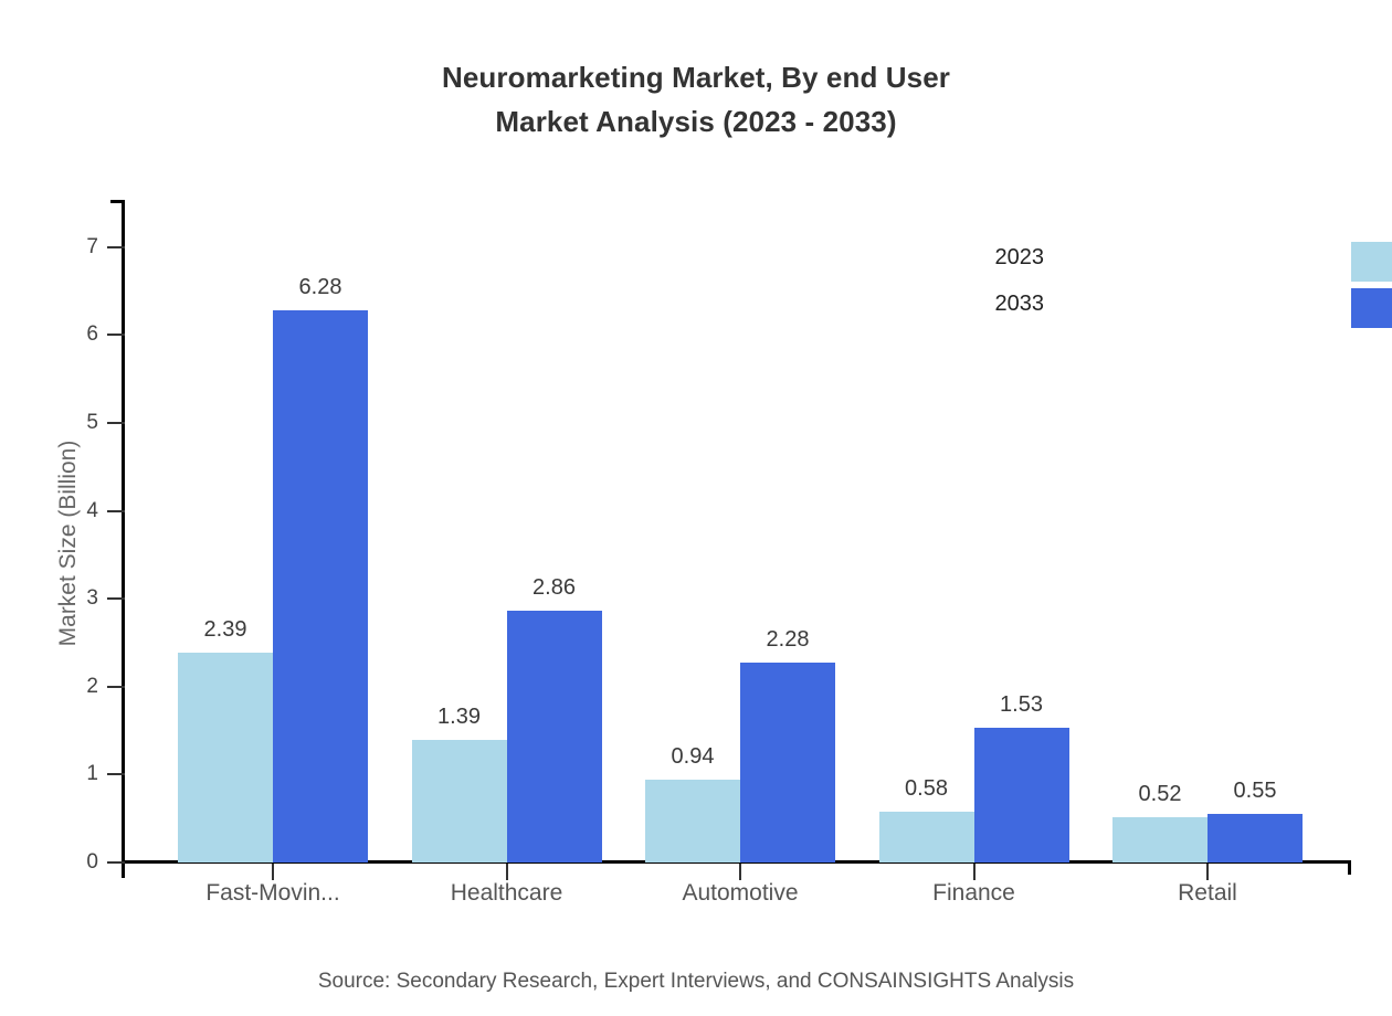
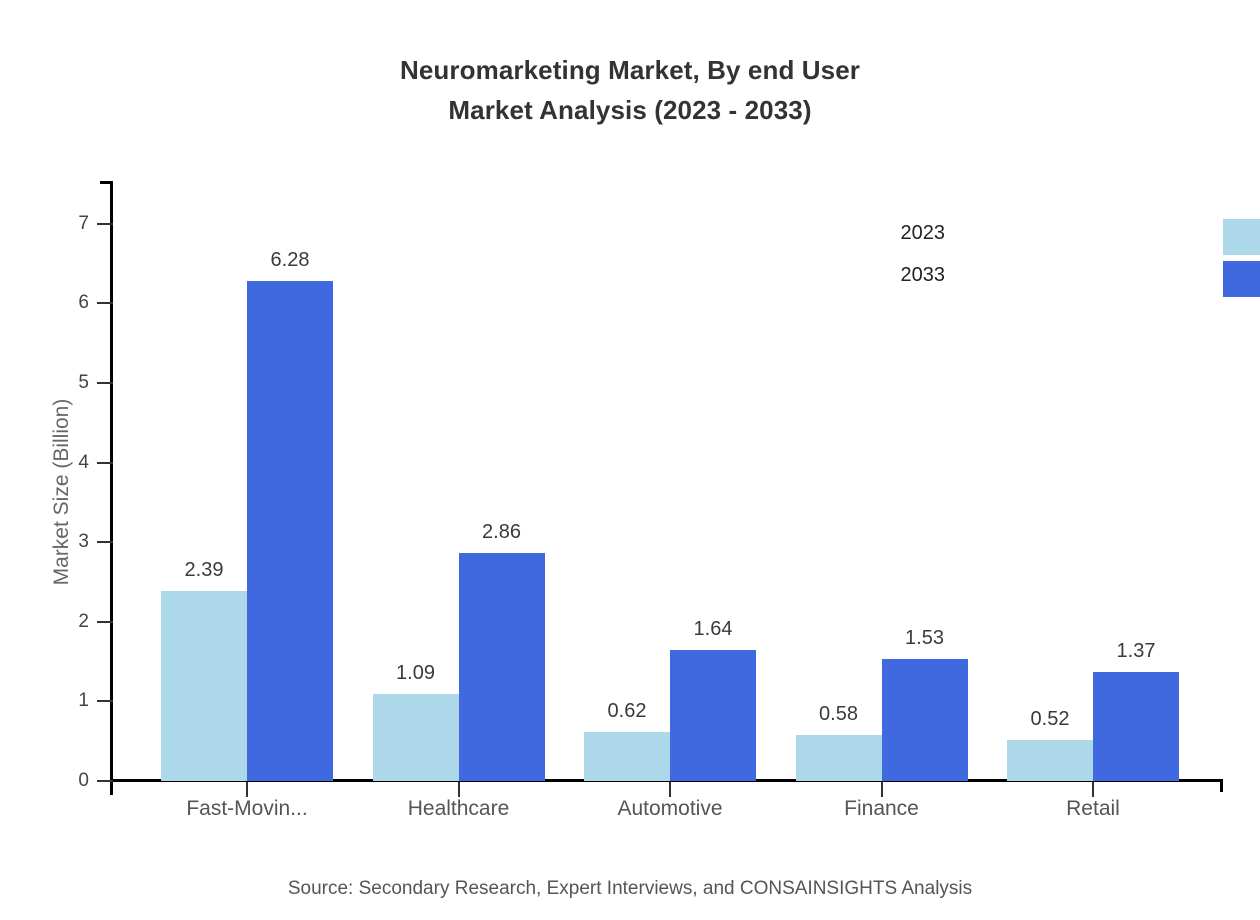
2023/Healthcare: 1.39 -> 1.09
2023/Automotive: 0.94 -> 0.62
2033/Automotive: 2.28 -> 1.64
2033/Retail: 0.55 -> 1.37
